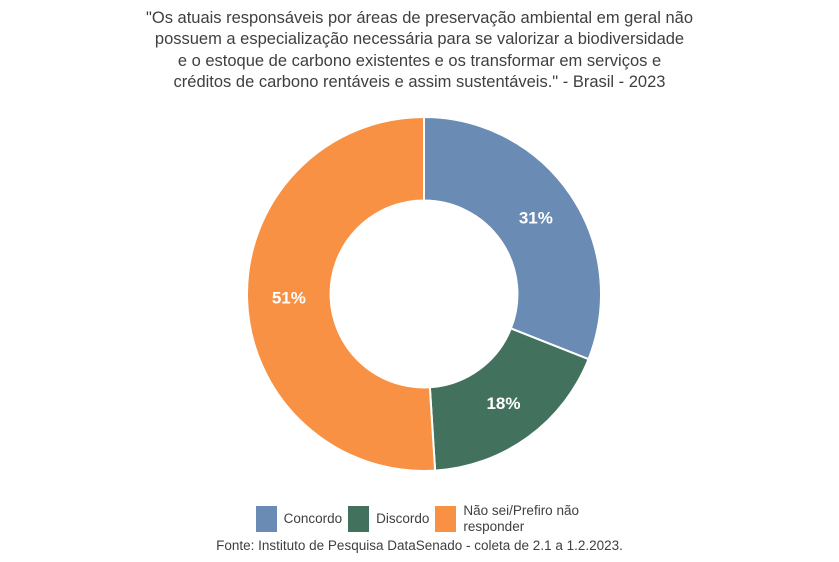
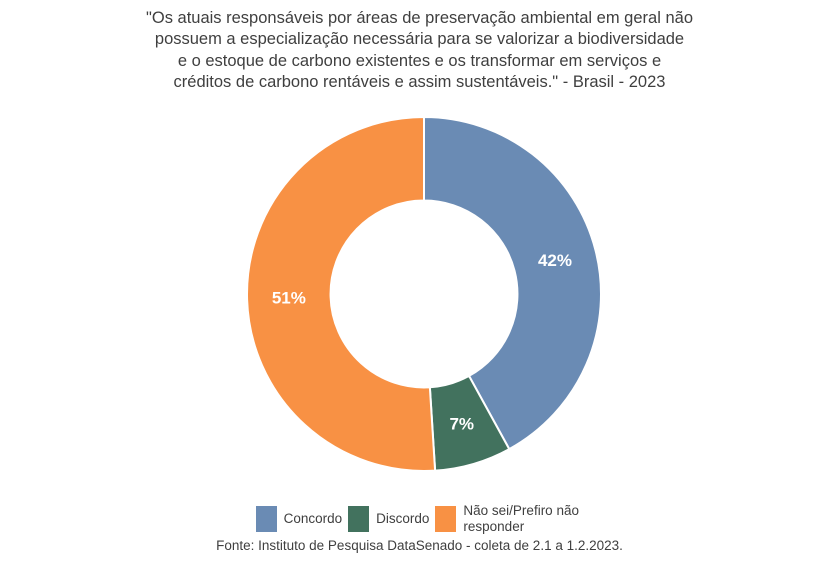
Concordo: 31% -> 42%
Discordo: 18% -> 7%
